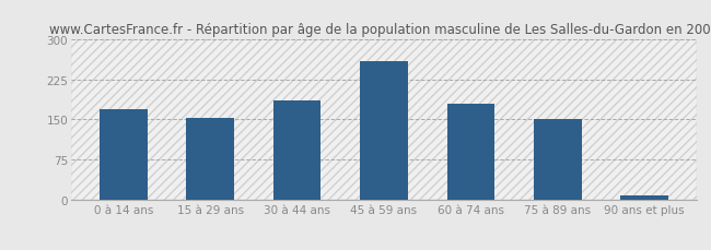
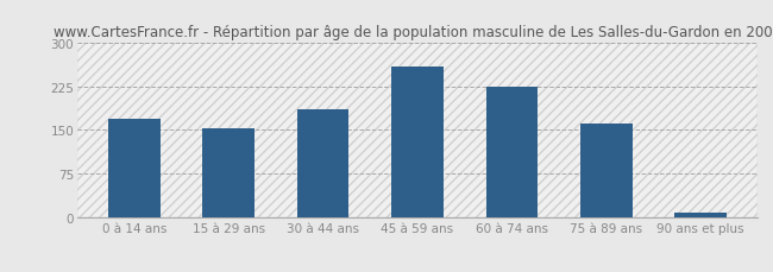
60 à 74 ans: 180 -> 224
75 à 89 ans: 150 -> 162
